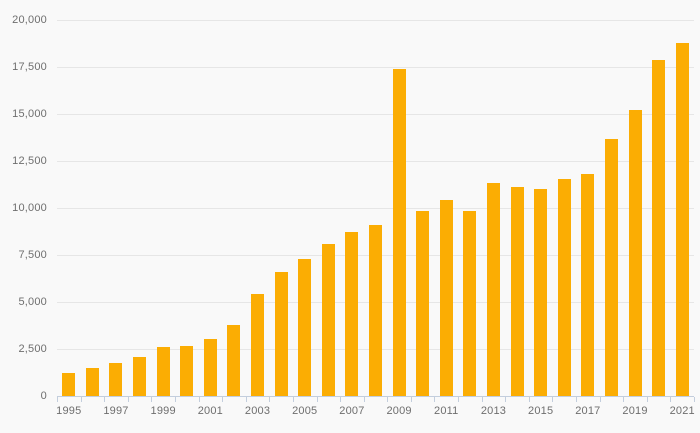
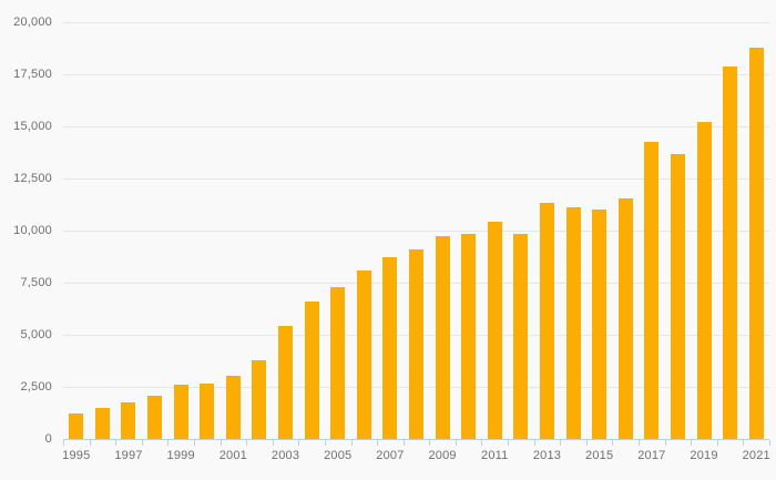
2009: 17400 -> 9800
2017: 11800 -> 14200
